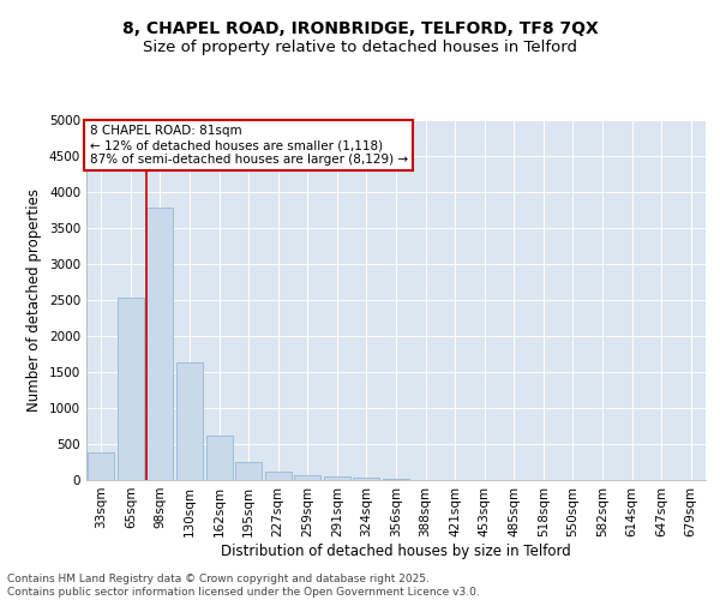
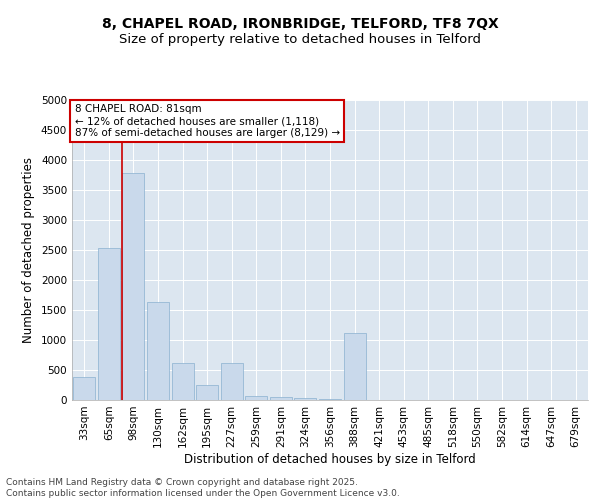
227sqm: 120 -> 620
388sqm: 0 -> 1120
